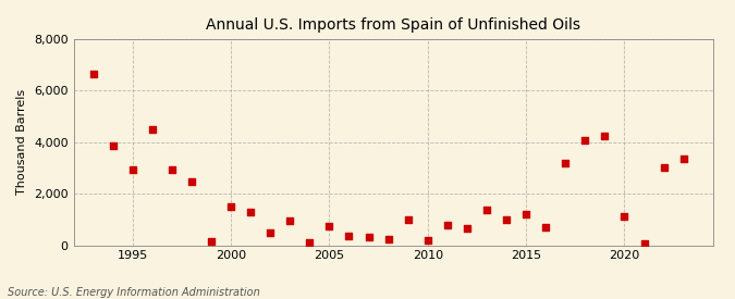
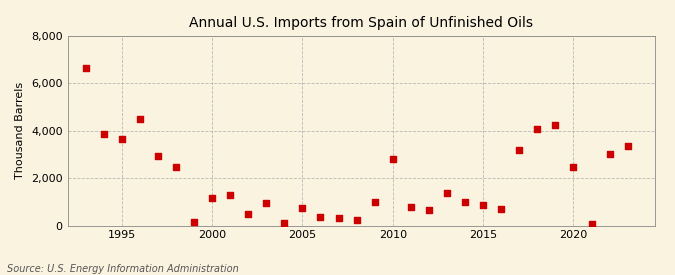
1995: 2,950 -> 3,650
2000: 1,500 -> 1,150
2010: 200 -> 2,800
2015: 1,200 -> 850
2020: 1,100 -> 2,450
